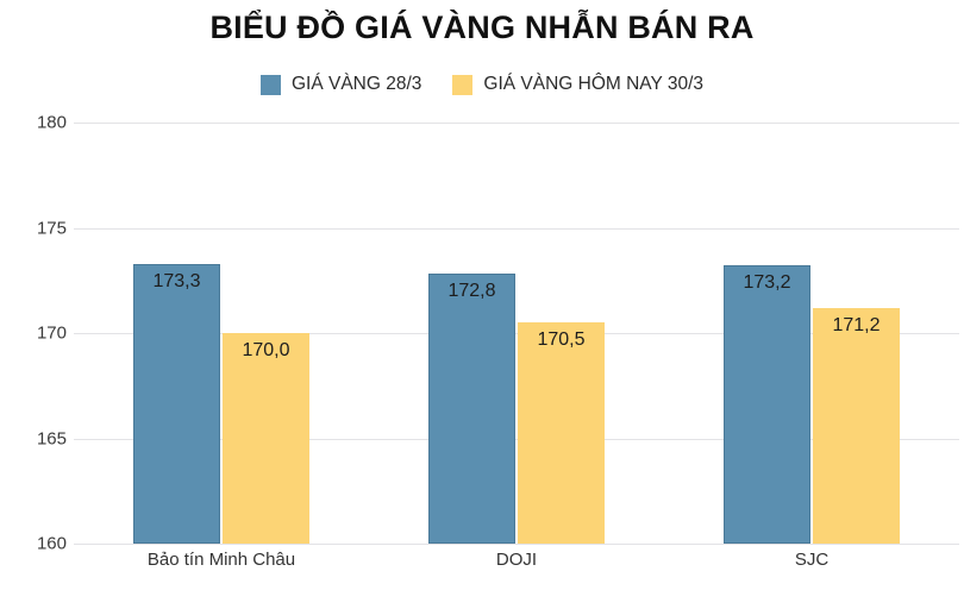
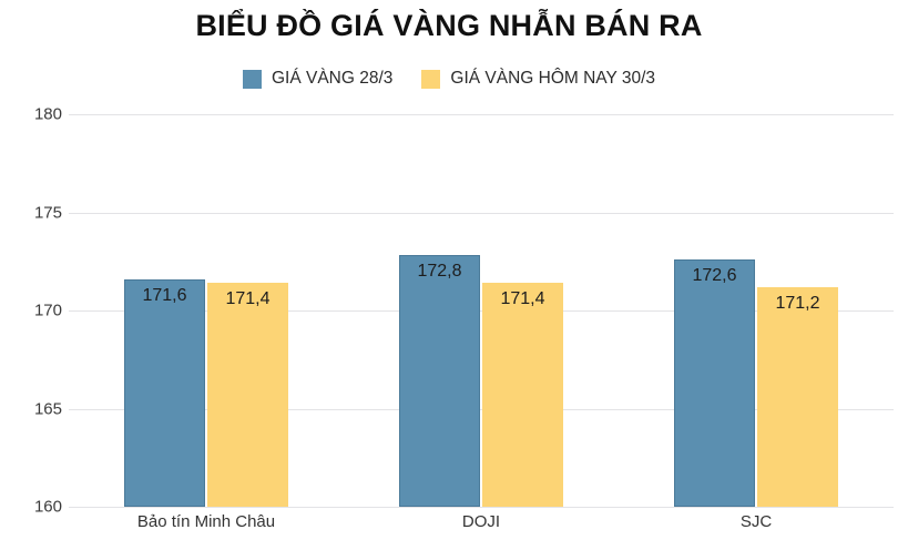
GIÁ VÀNG 28/3/Bảo tín Minh Châu: 173,3 -> 171,6
GIÁ VÀNG HÔM NAY 30/3/Bảo tín Minh Châu: 170,0 -> 171,4
GIÁ VÀNG HÔM NAY 30/3/DOJI: 170,5 -> 171,4
GIÁ VÀNG 28/3/SJC: 173,2 -> 172,6
